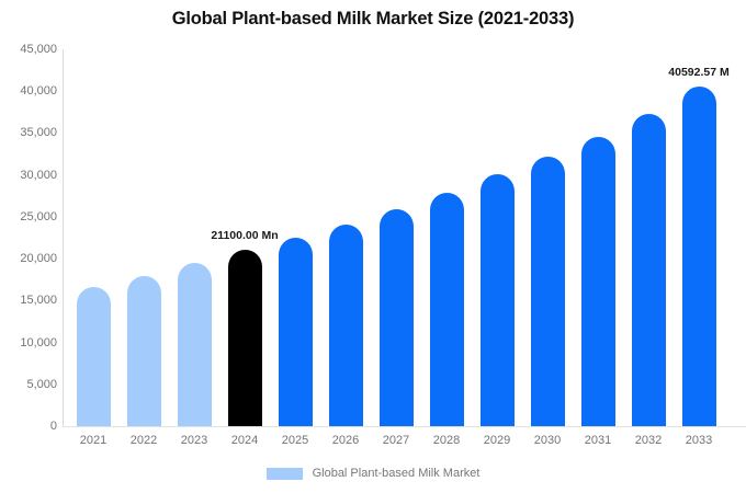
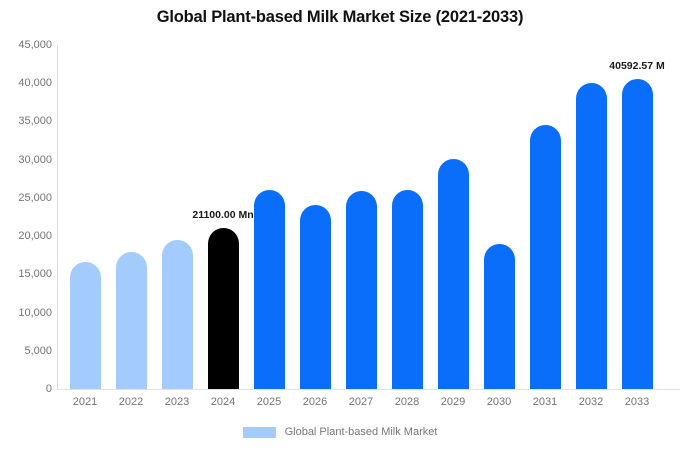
2025: 22000 -> 26000
2028: 28000 -> 26000
2030: 32000 -> 19000
2032: 37000 -> 40000
